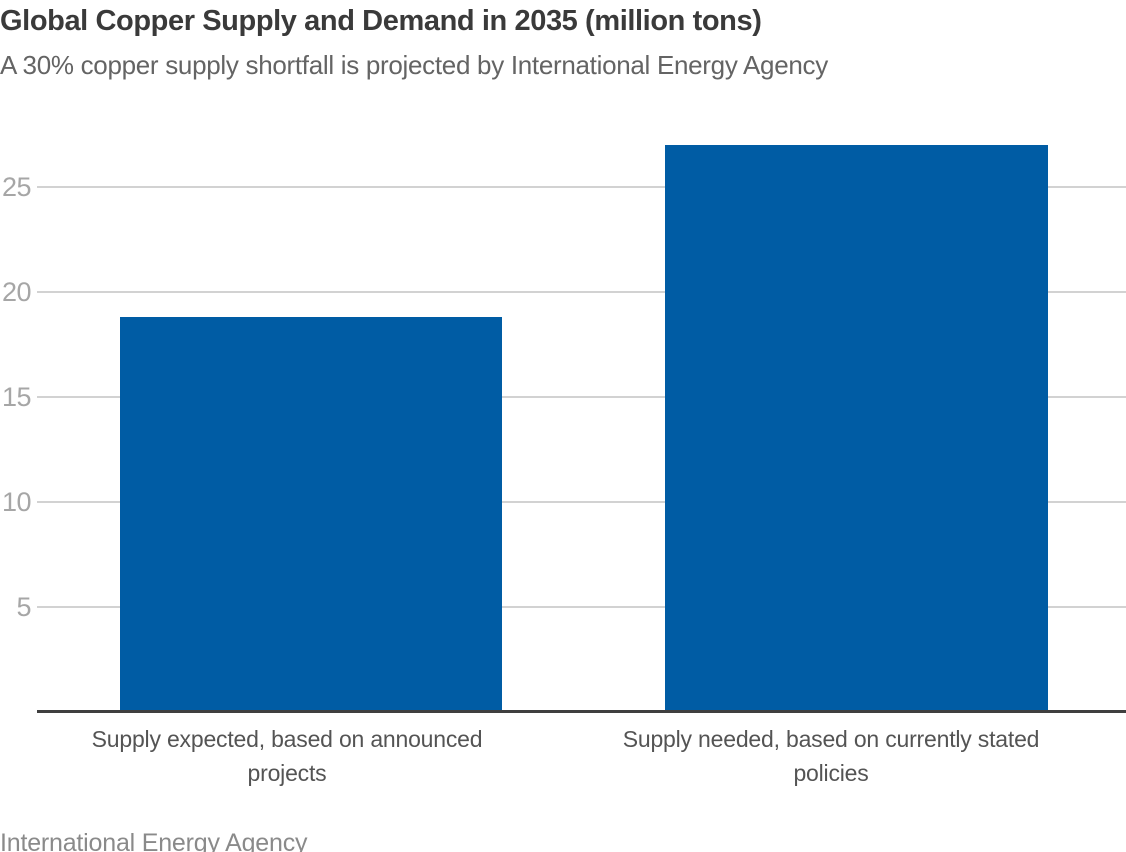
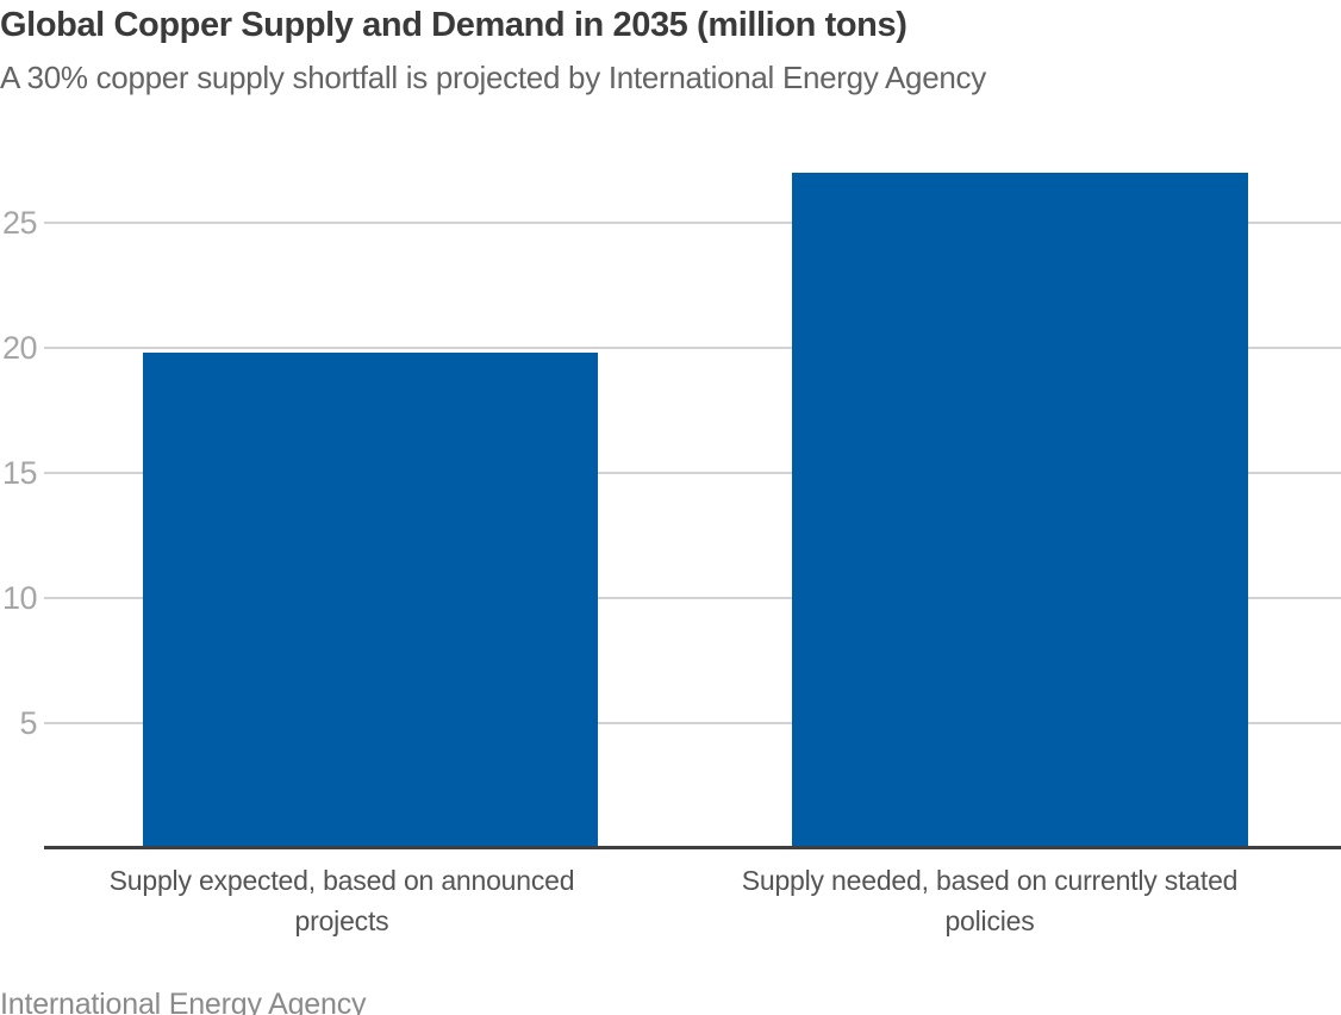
Supply expected, based on announced projects: 18.8 -> 19.8
